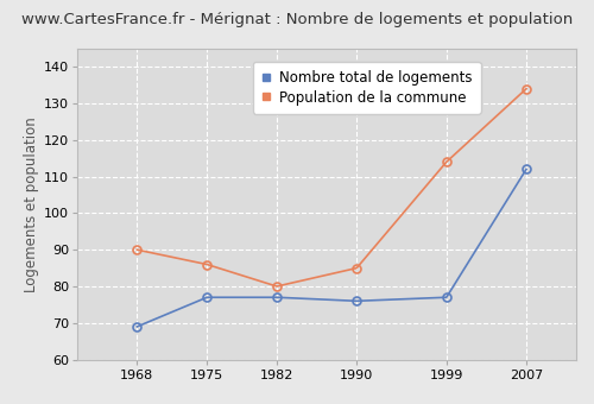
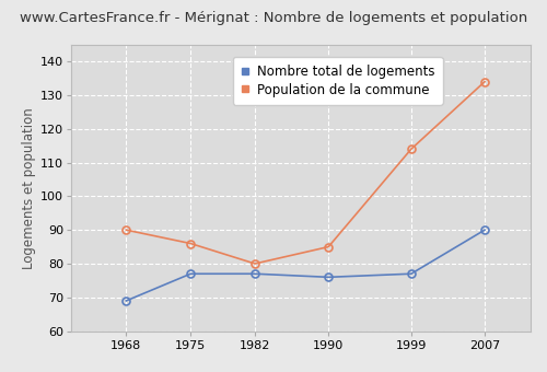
Nombre total de logements/2007: 112 -> 90
